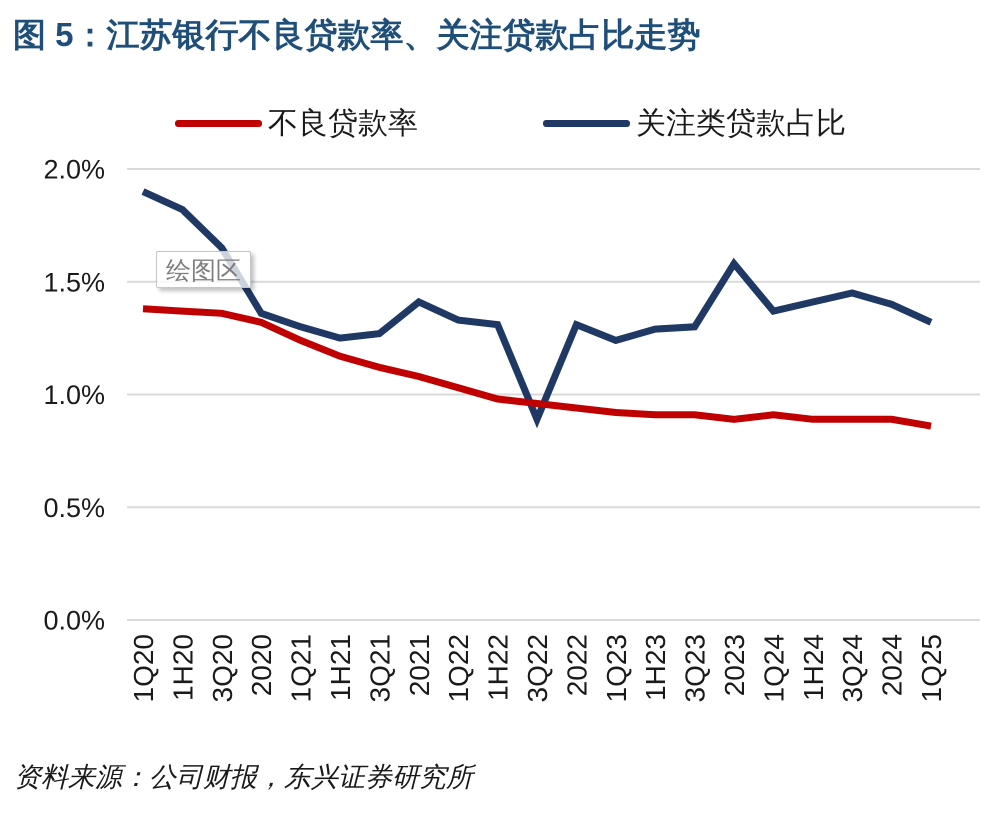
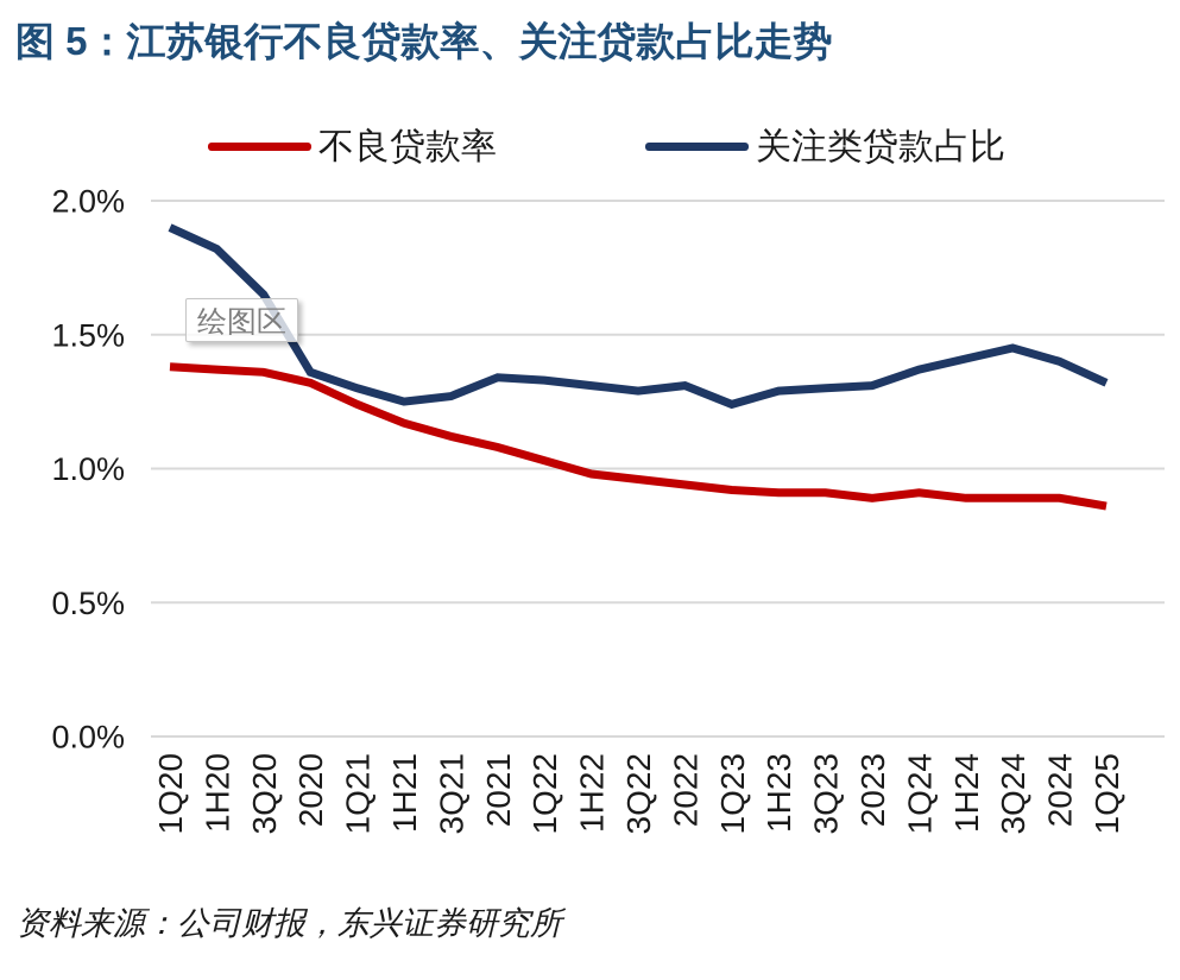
关注类贷款占比/2021: 1.41% -> 1.34%
关注类贷款占比/3Q22: 0.89% -> 1.29%
关注类贷款占比/2023: 1.58% -> 1.31%
